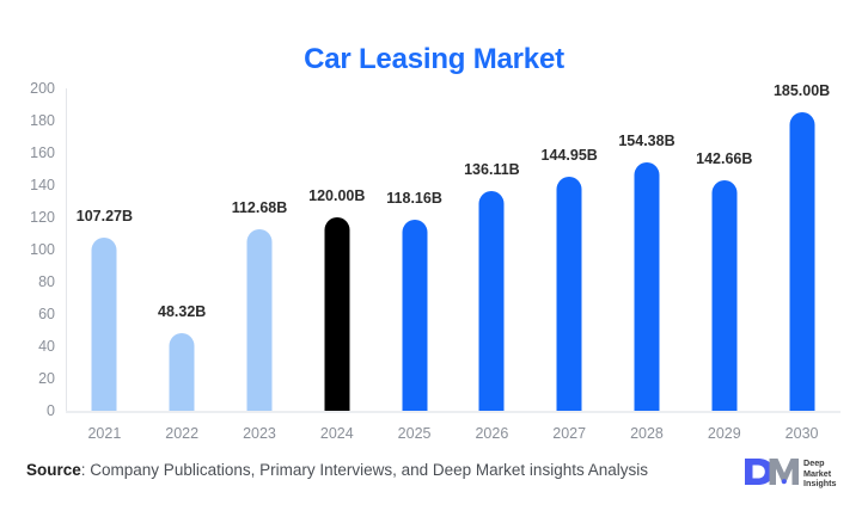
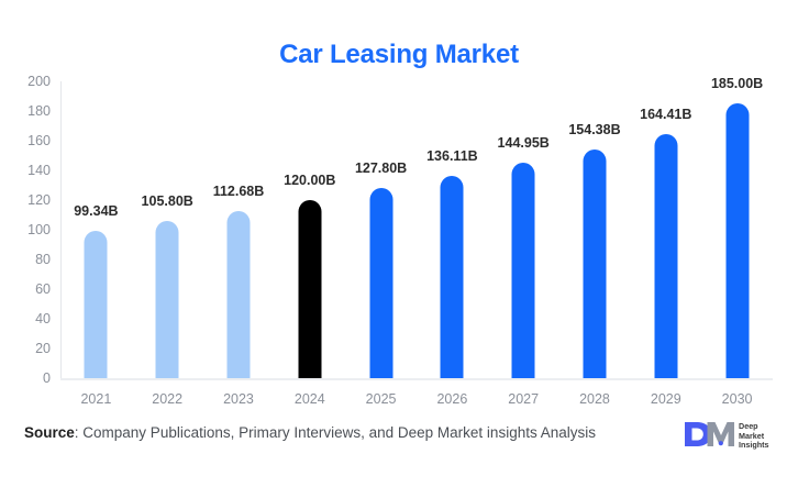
2021: 107.27B -> 99.34B
2022: 48.32B -> 105.80B
2025: 118.16B -> 127.80B
2029: 142.66B -> 164.41B
